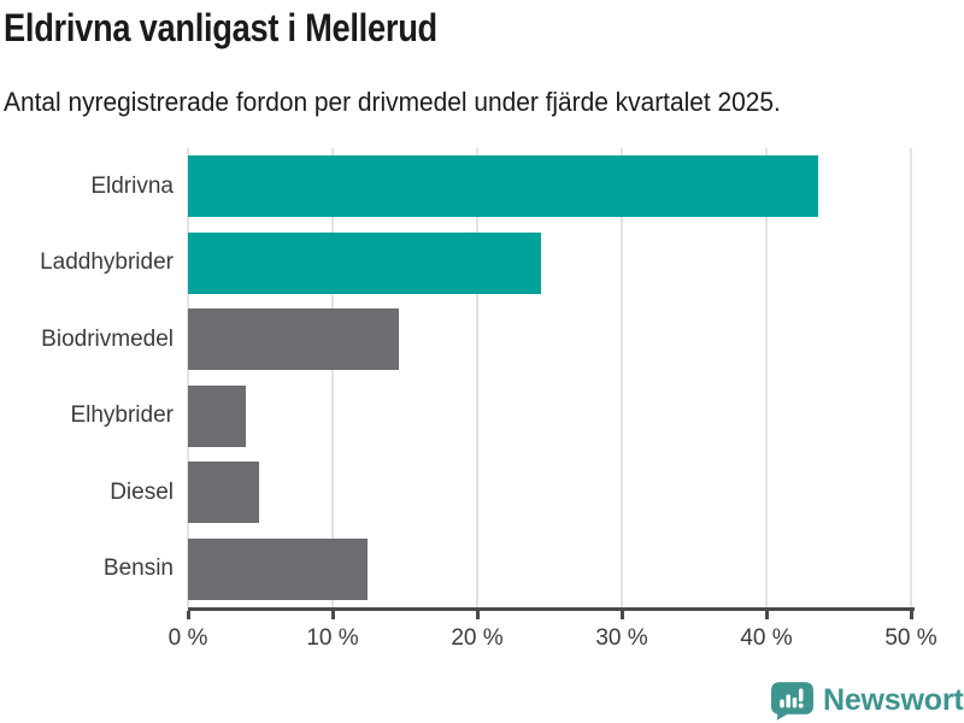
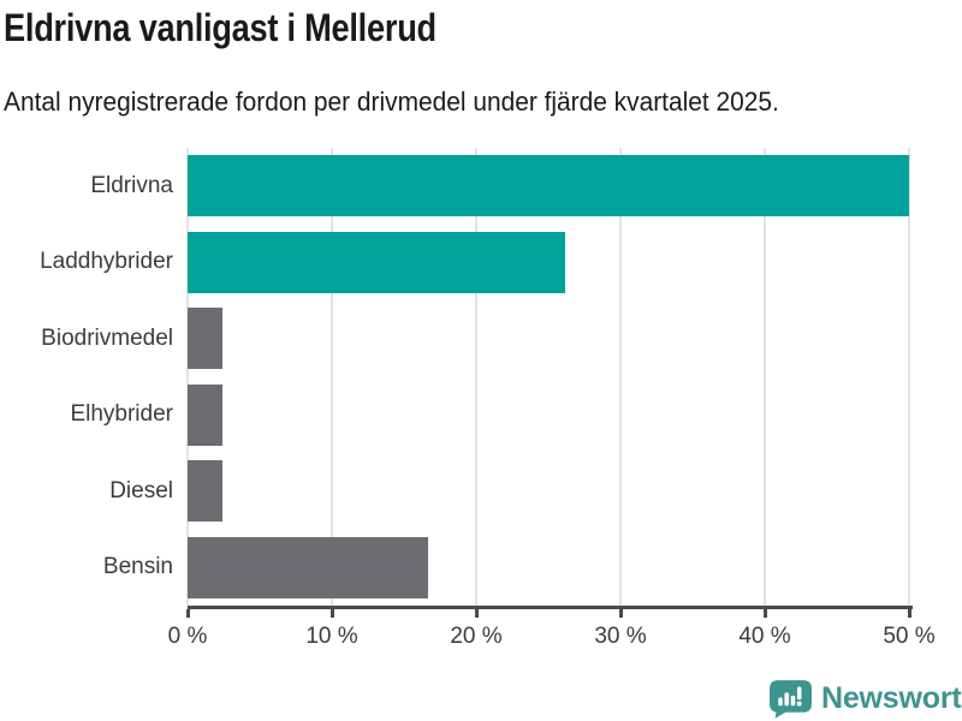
Eldrivna: 43.6% -> 50.0%
Laddhybrider: 24.4% -> 26.2%
Biodrivmedel: 14.6% -> 2.4%
Elhybrider: 4.0% -> 2.4%
Diesel: 4.9% -> 2.4%
Bensin: 12.4% -> 16.7%
